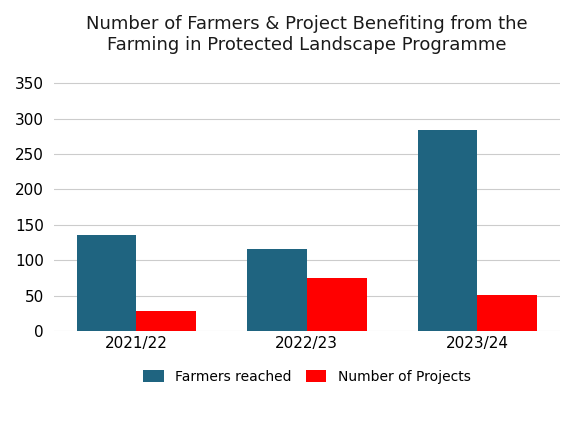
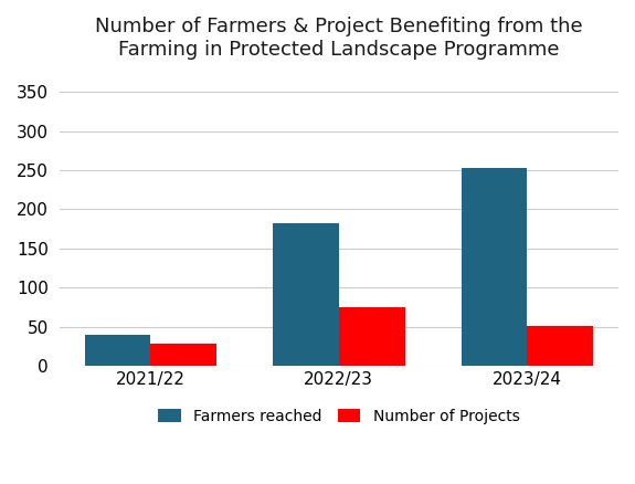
Farmers reached/2021/22: 136 -> 40
Farmers reached/2022/23: 116 -> 182
Farmers reached/2023/24: 284 -> 253
